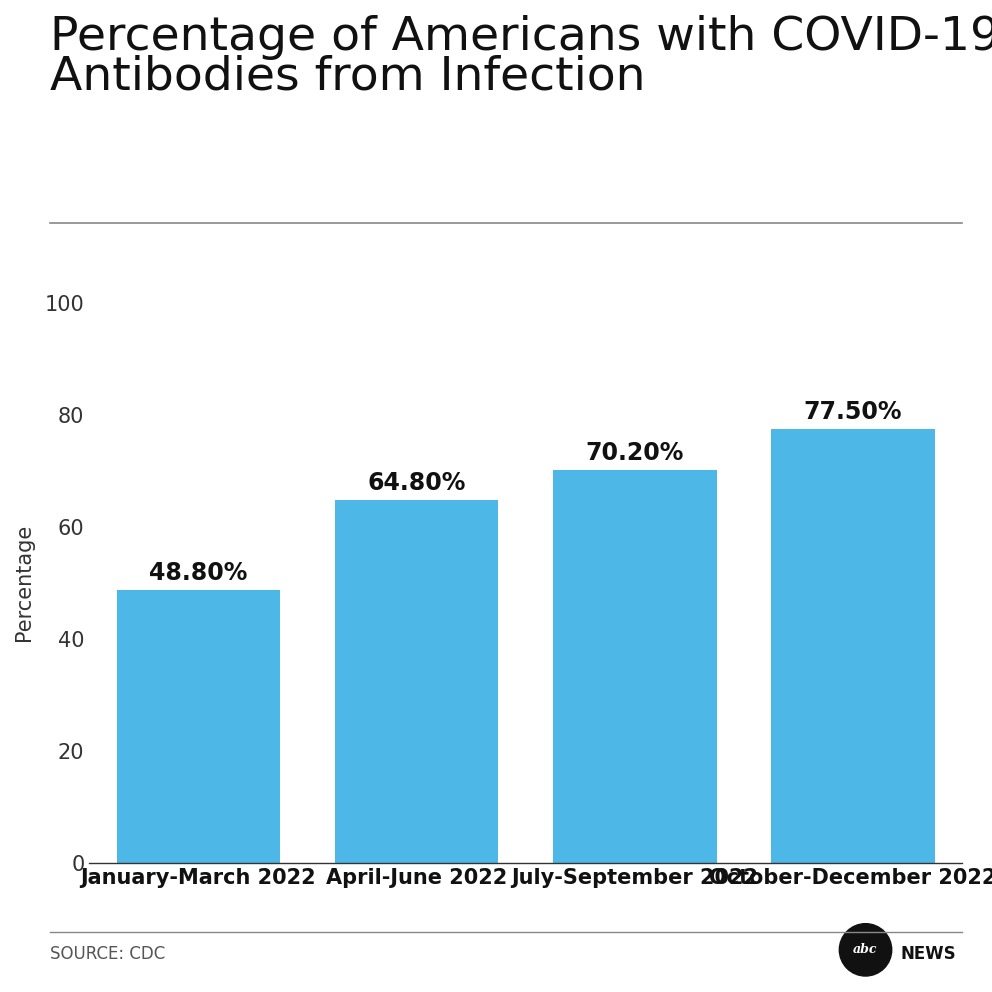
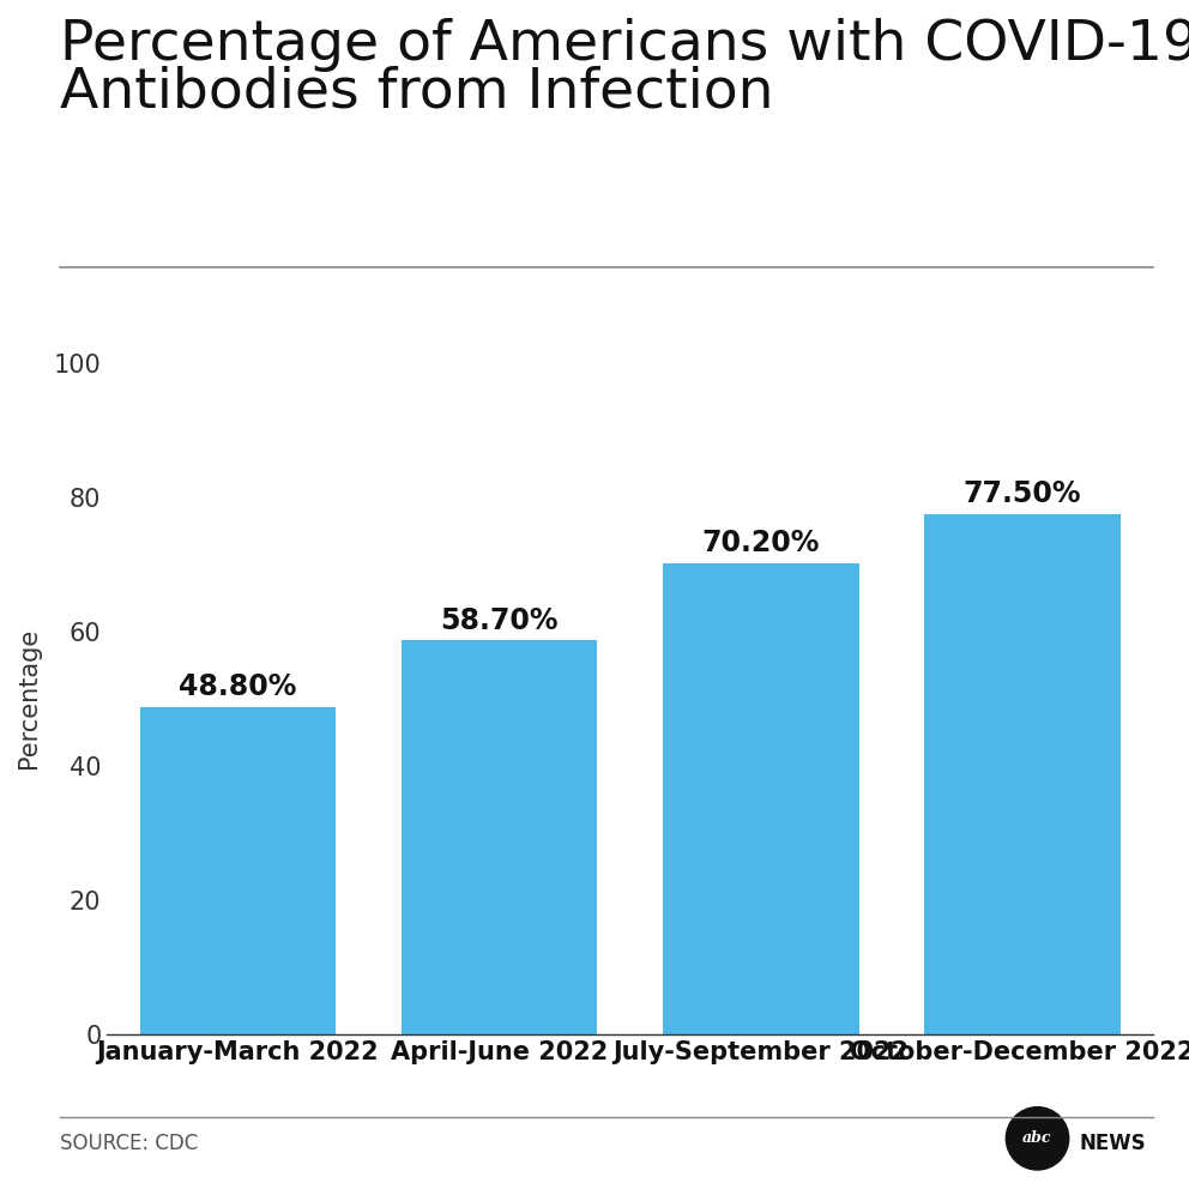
April-June 2022: 64.80% -> 58.70%
